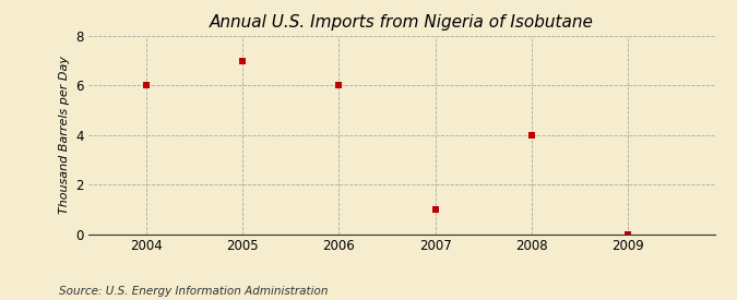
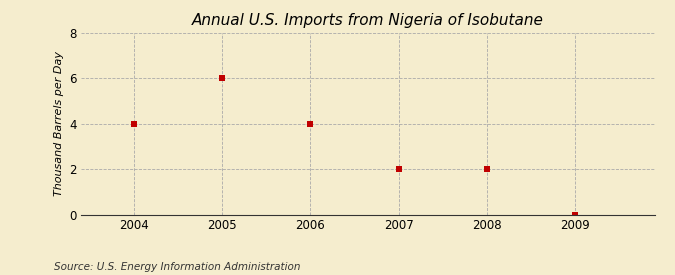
2004: 6 -> 4
2005: 7 -> 6
2006: 6 -> 4
2007: 1 -> 2
2008: 4 -> 2
